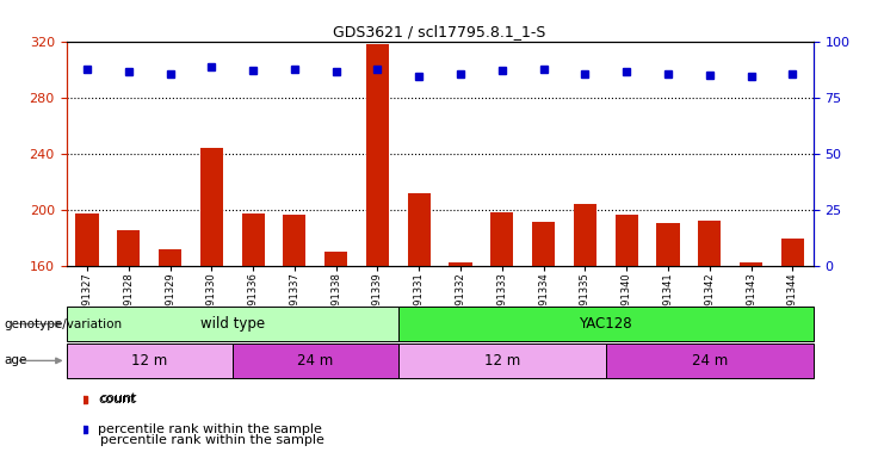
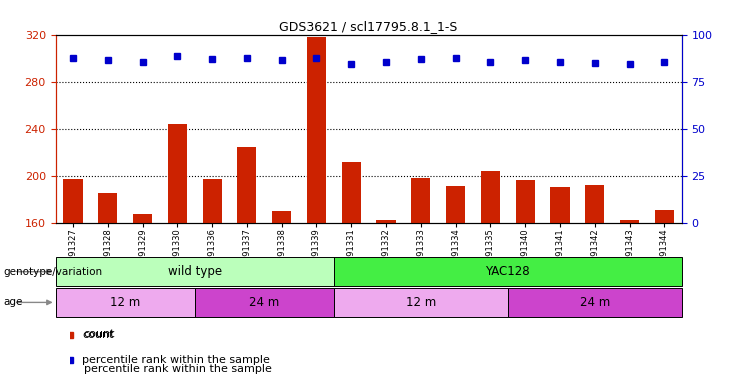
GSM491329: 172 -> 167
GSM491337: 196 -> 224
GSM491344: 179 -> 171
